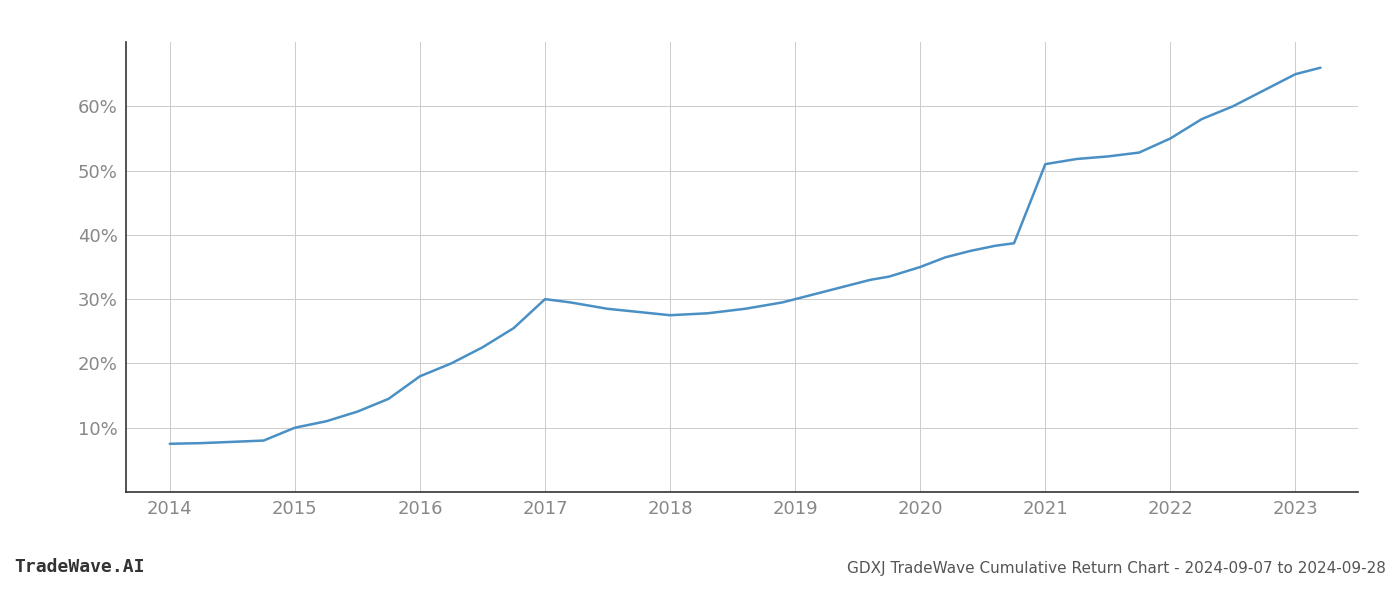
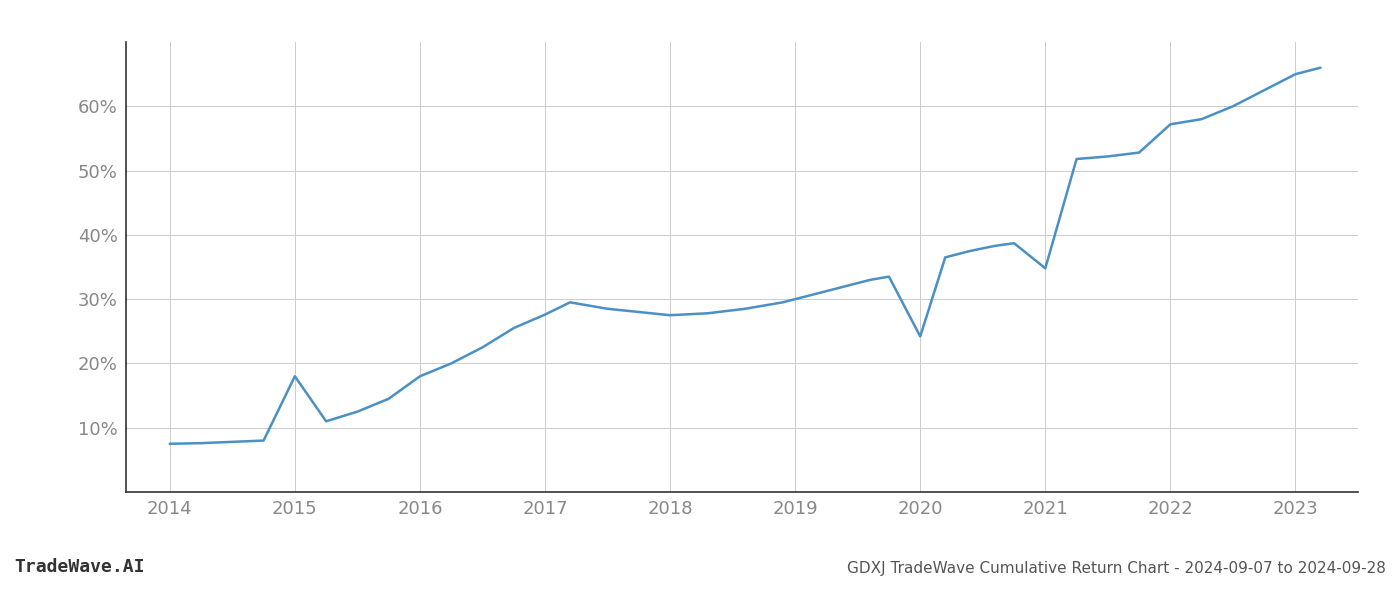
2015: 10.0% -> 18.0%
2017: 30.0% -> 27.6%
2020: 35.0% -> 24.2%
2021: 51.0% -> 34.8%
2022: 55.0% -> 57.2%
